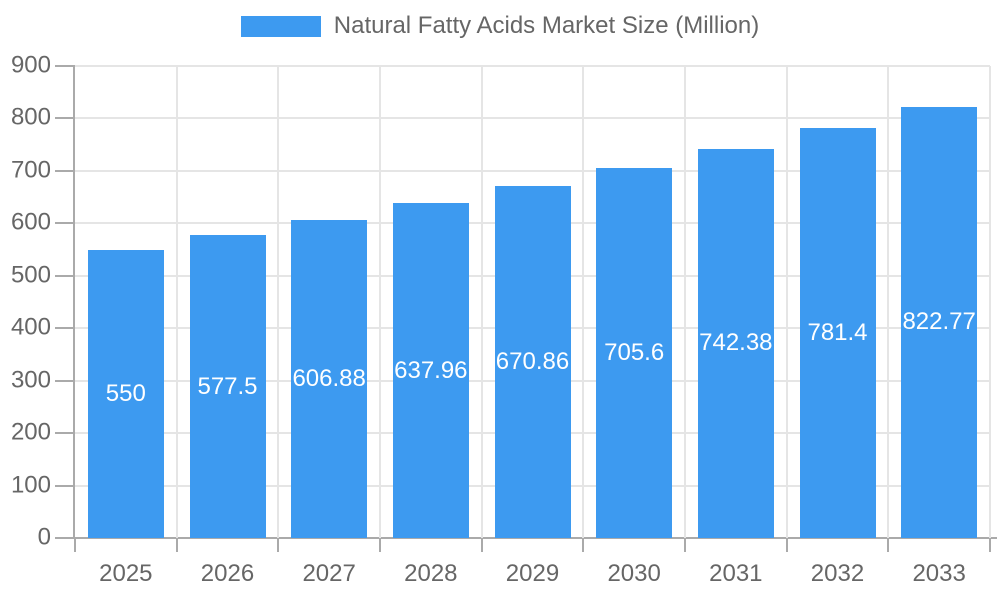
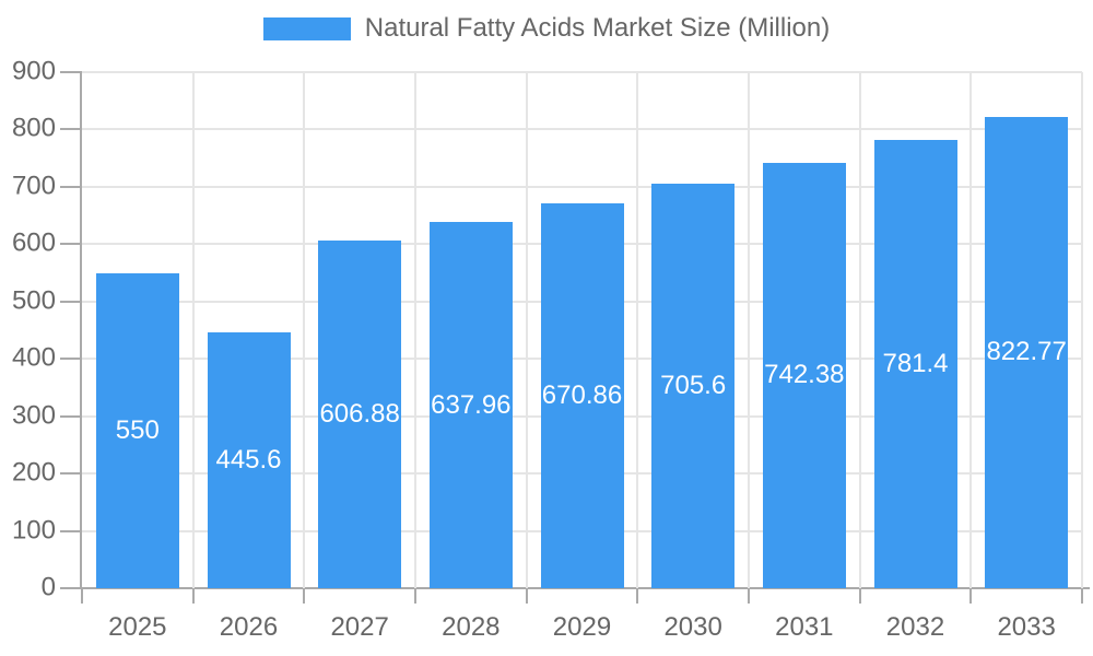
2026: 577.5 -> 445.6
